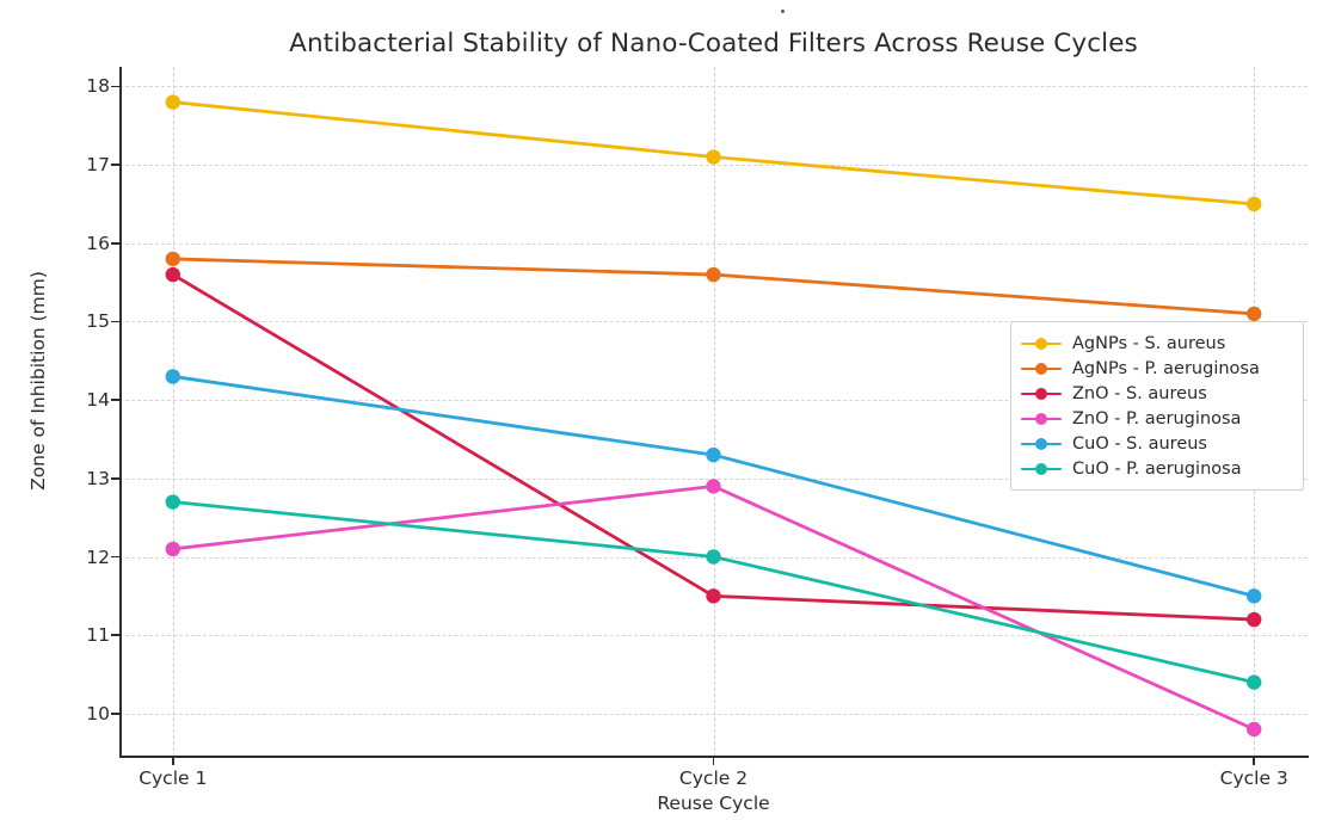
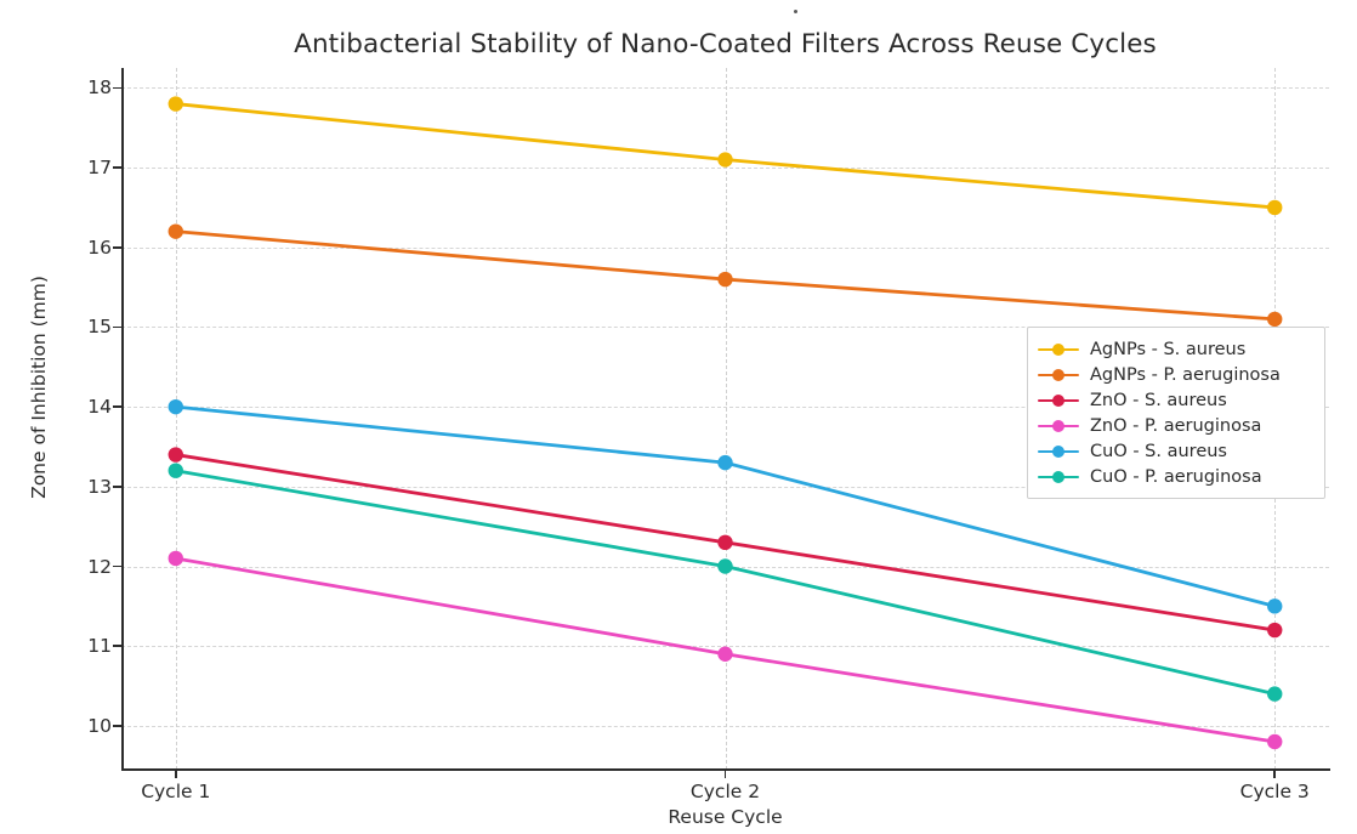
AgNPs - P. aeruginosa/Cycle 1: 15.8 -> 16.2
ZnO - S. aureus/Cycle 1: 15.6 -> 13.4
CuO - S. aureus/Cycle 1: 14.3 -> 14.0
CuO - P. aeruginosa/Cycle 1: 12.7 -> 13.2
ZnO - S. aureus/Cycle 2: 11.5 -> 12.3
ZnO - P. aeruginosa/Cycle 2: 12.9 -> 10.9
